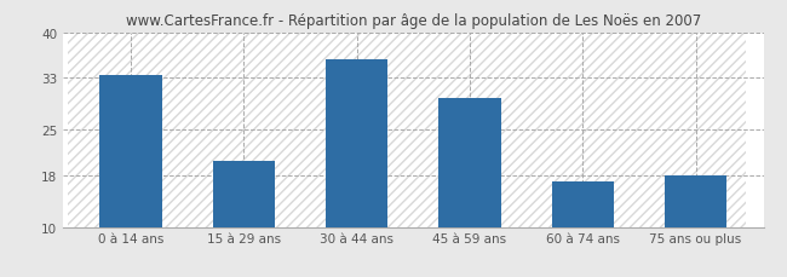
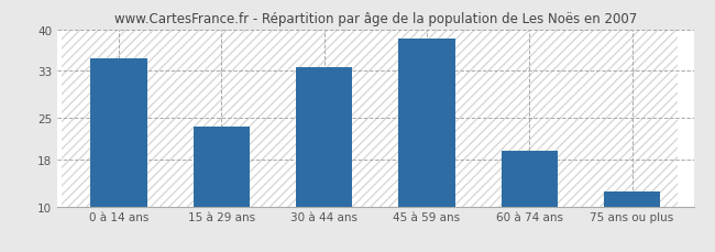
0 à 14 ans: 33.4 -> 35.0
15 à 29 ans: 20.2 -> 23.5
30 à 44 ans: 35.8 -> 33.5
45 à 59 ans: 29.8 -> 38.5
60 à 74 ans: 17.0 -> 19.5
75 ans ou plus: 18.0 -> 12.5
